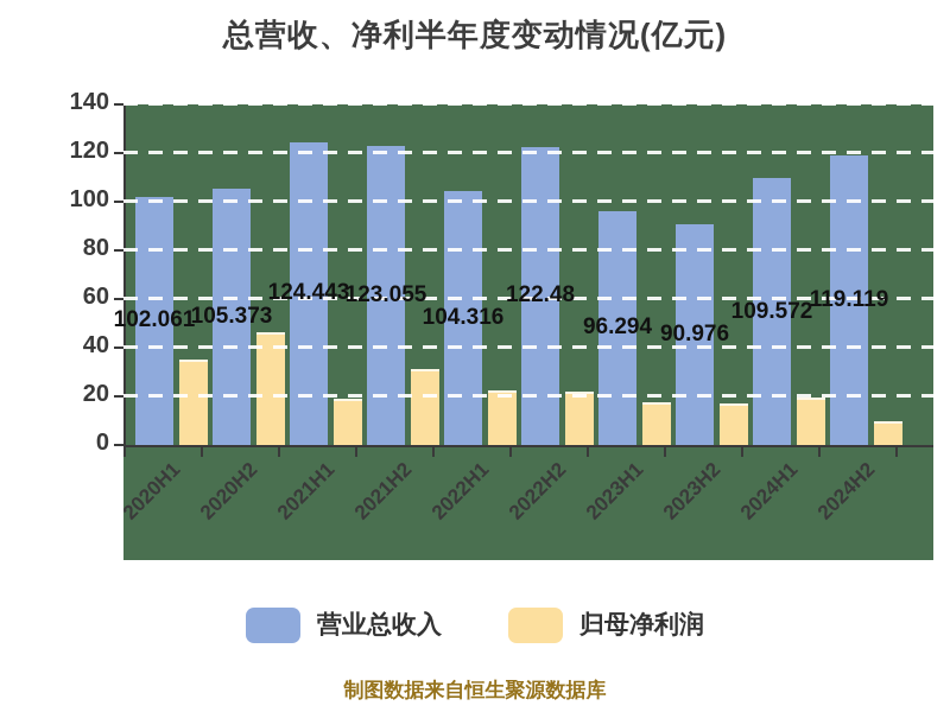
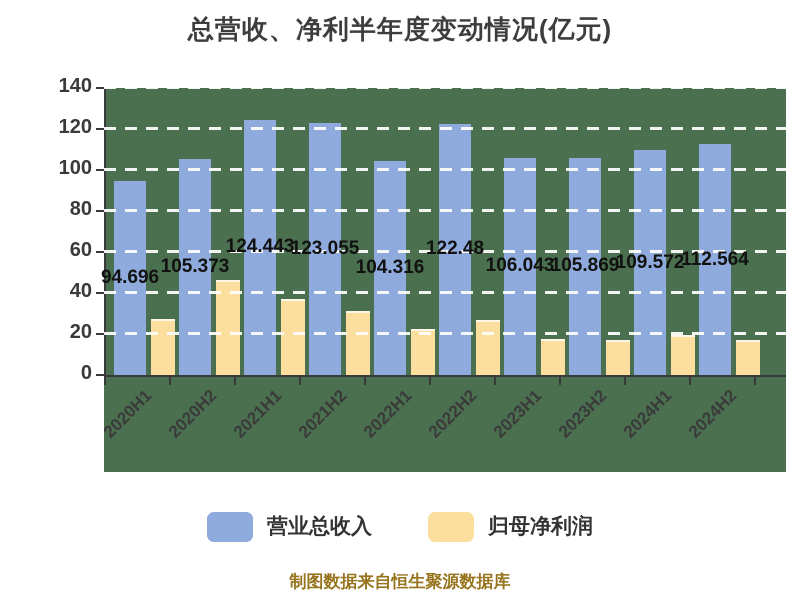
营业总收入/2020H1: 102.061 -> 94.696
归母净利润/2020H1: 35 -> 28
归母净利润/2021H1: 19 -> 37
归母净利润/2022H2: 22 -> 27
营业总收入/2023H1: 96.294 -> 106.043
营业总收入/2023H2: 90.976 -> 105.869
营业总收入/2024H2: 119.119 -> 112.564
归母净利润/2024H2: 10 -> 17
